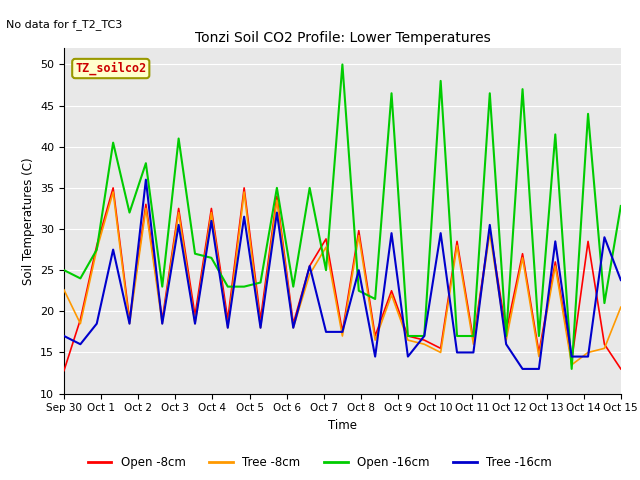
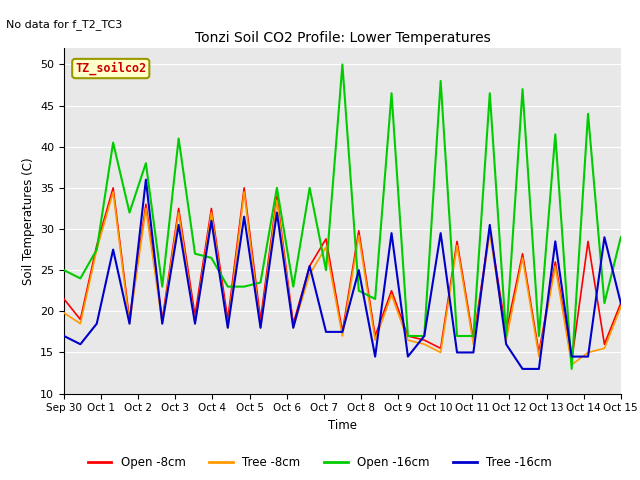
Open -8cm/Sep 30: 12.8 -> 21.5
Tree -8cm/Sep 30: 22.6 -> 19.8
Open -8cm/Oct 15: 13.0 -> 21.0
Open -16cm/Oct 15: 32.8 -> 29.0
Tree -16cm/Oct 15: 23.8 -> 21.0
